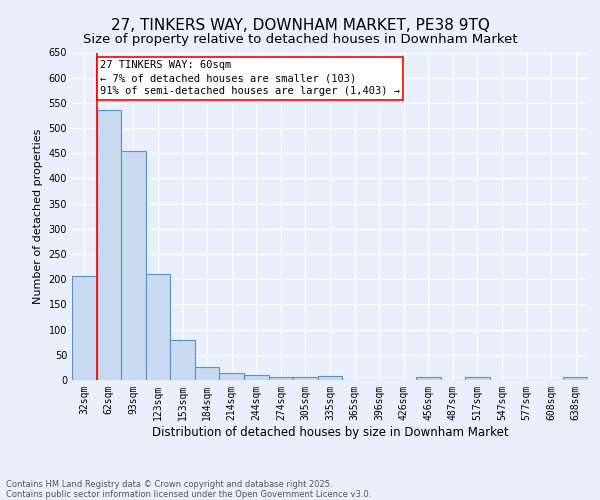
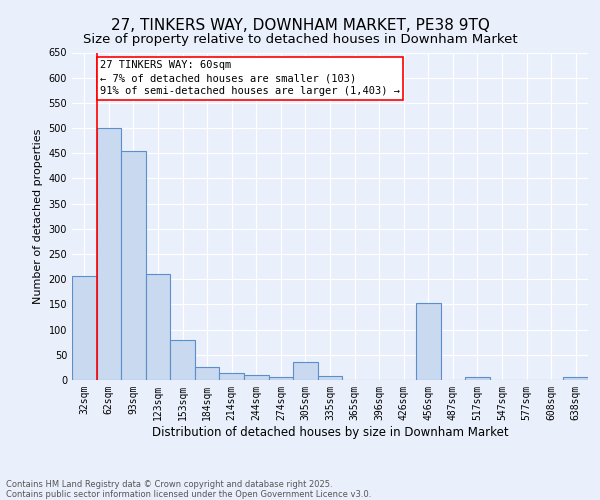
62sqm: 535 -> 500
305sqm: 6 -> 36
456sqm: 5 -> 152
